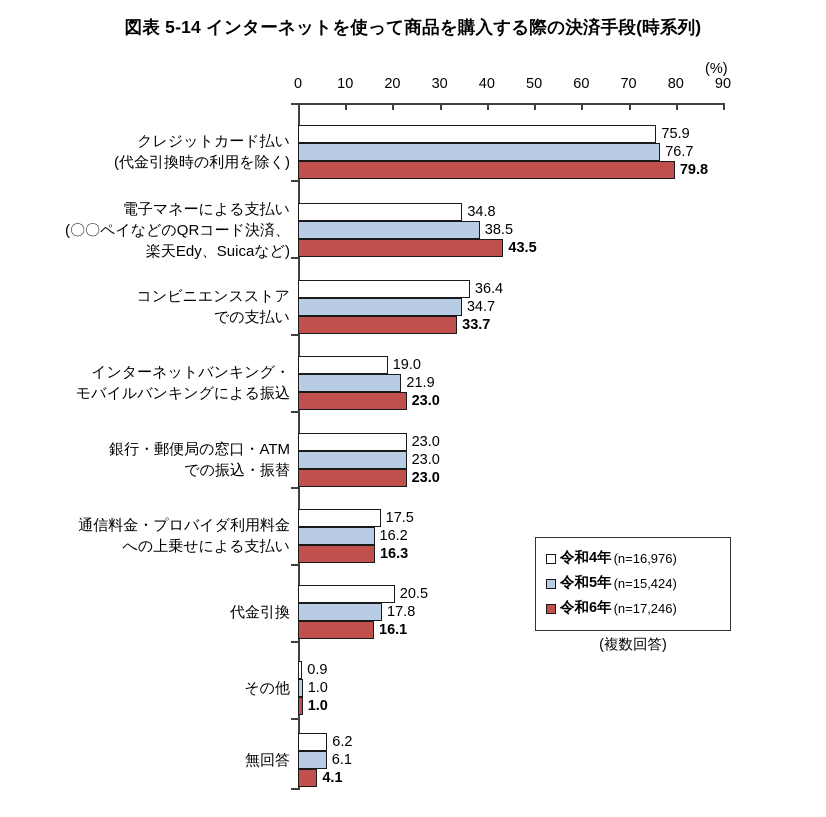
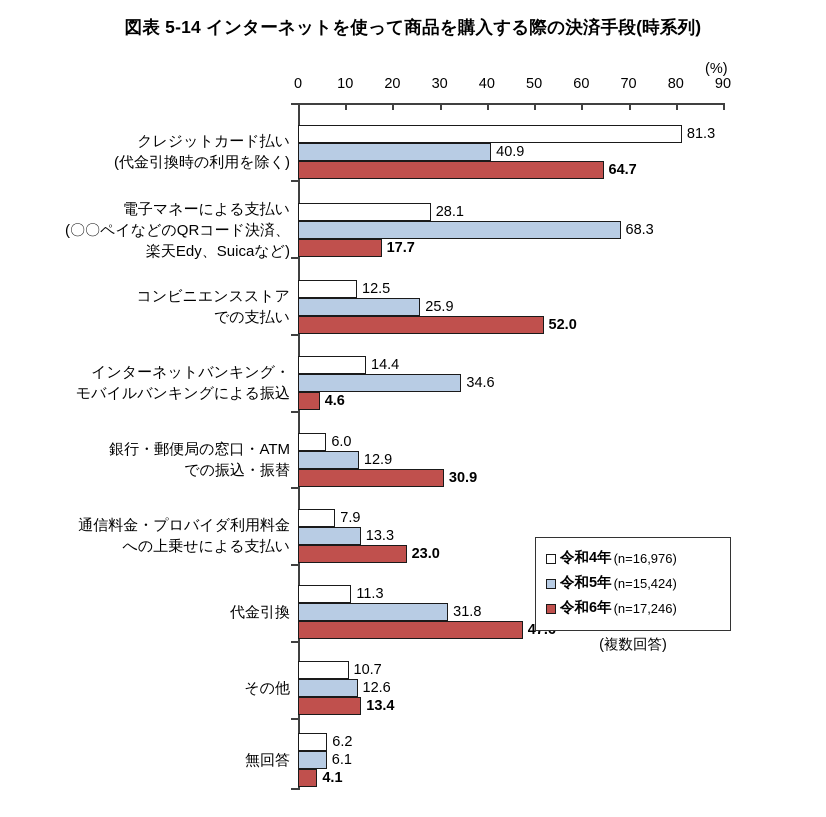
令和4年/クレジットカード払い (代金引換時の利用を除く): 75.9 -> 81.3
令和5年/クレジットカード払い (代金引換時の利用を除く): 76.7 -> 40.9
令和6年/クレジットカード払い (代金引換時の利用を除く): 79.8 -> 64.7
令和4年/電子マネーによる支払い (〇〇ペイなどのQRコード決済、 楽天Edy、Suicaなど): 34.8 -> 28.1
令和5年/電子マネーによる支払い (〇〇ペイなどのQRコード決済、 楽天Edy、Suicaなど): 38.5 -> 68.3
令和6年/電子マネーによる支払い (〇〇ペイなどのQRコード決済、 楽天Edy、Suicaなど): 43.5 -> 17.7
令和4年/コンビニエンスストア での支払い: 36.4 -> 12.5
令和5年/コンビニエンスストア での支払い: 34.7 -> 25.9
令和6年/コンビニエンスストア での支払い: 33.7 -> 52.0
令和4年/インターネットバンキング・ モバイルバンキングによる振込: 19.0 -> 14.4
令和5年/インターネットバンキング・ モバイルバンキングによる振込: 21.9 -> 34.6
令和6年/インターネットバンキング・ モバイルバンキングによる振込: 23.0 -> 4.6
令和4年/銀行・郵便局の窓口・ATM での振込・振替: 23.0 -> 6.0
令和5年/銀行・郵便局の窓口・ATM での振込・振替: 23.0 -> 12.9
令和6年/銀行・郵便局の窓口・ATM での振込・振替: 23.0 -> 30.9
令和4年/通信料金・プロバイダ利用料金 への上乗せによる支払い: 17.5 -> 7.9
令和5年/通信料金・プロバイダ利用料金 への上乗せによる支払い: 16.2 -> 13.3
令和6年/通信料金・プロバイダ利用料金 への上乗せによる支払い: 16.3 -> 23.0
令和4年/代金引換: 20.5 -> 11.3
令和5年/代金引換: 17.8 -> 31.8
令和6年/代金引換: 16.1 -> 47.6
令和4年/その他: 0.9 -> 10.7
令和5年/その他: 1.0 -> 12.6
令和6年/その他: 1.0 -> 13.4
